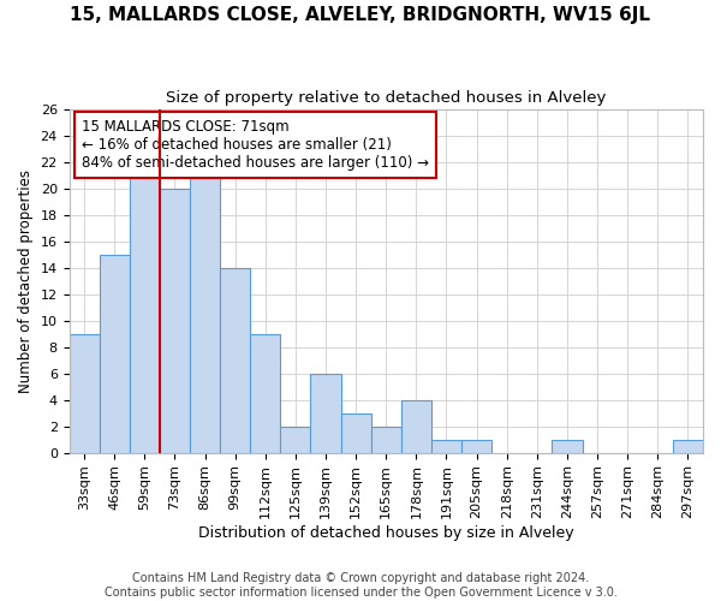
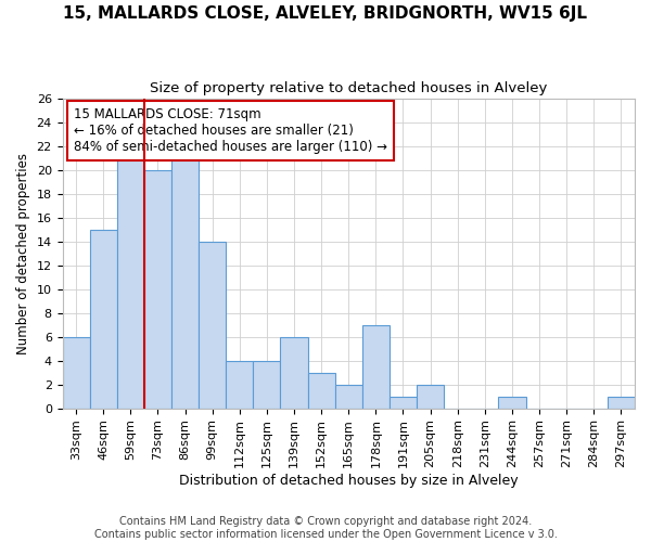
33sqm: 9 -> 6
112sqm: 9 -> 4
125sqm: 2 -> 4
178sqm: 4 -> 7
205sqm: 1 -> 2
